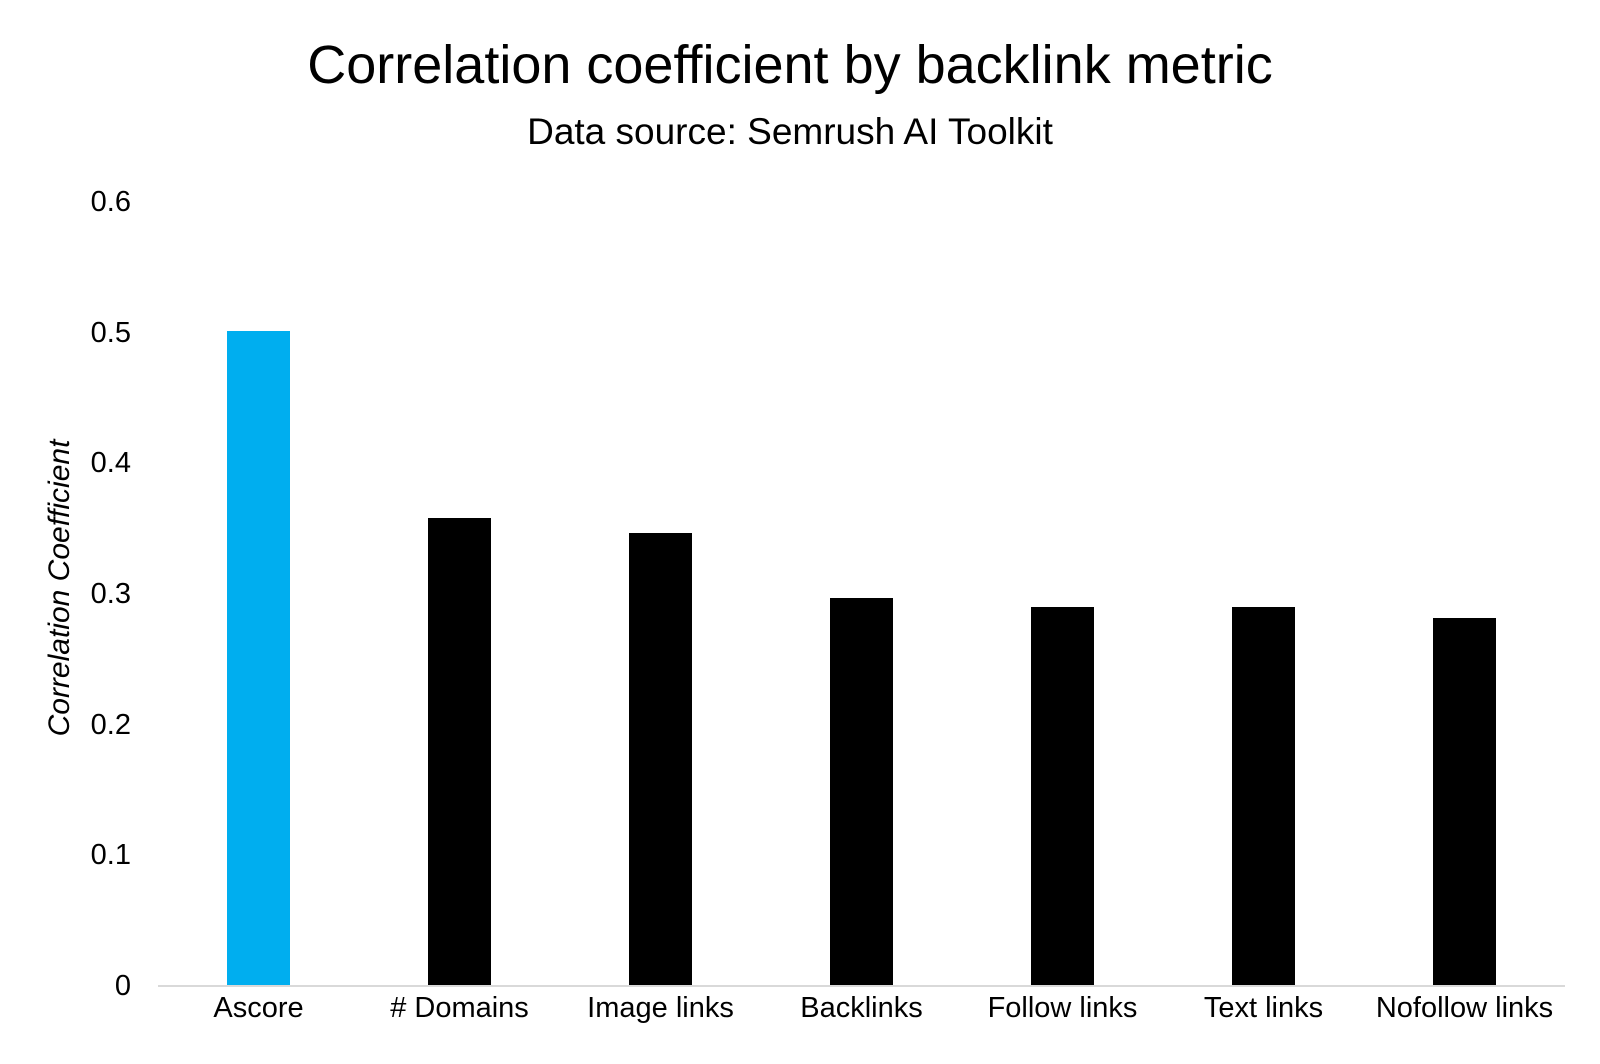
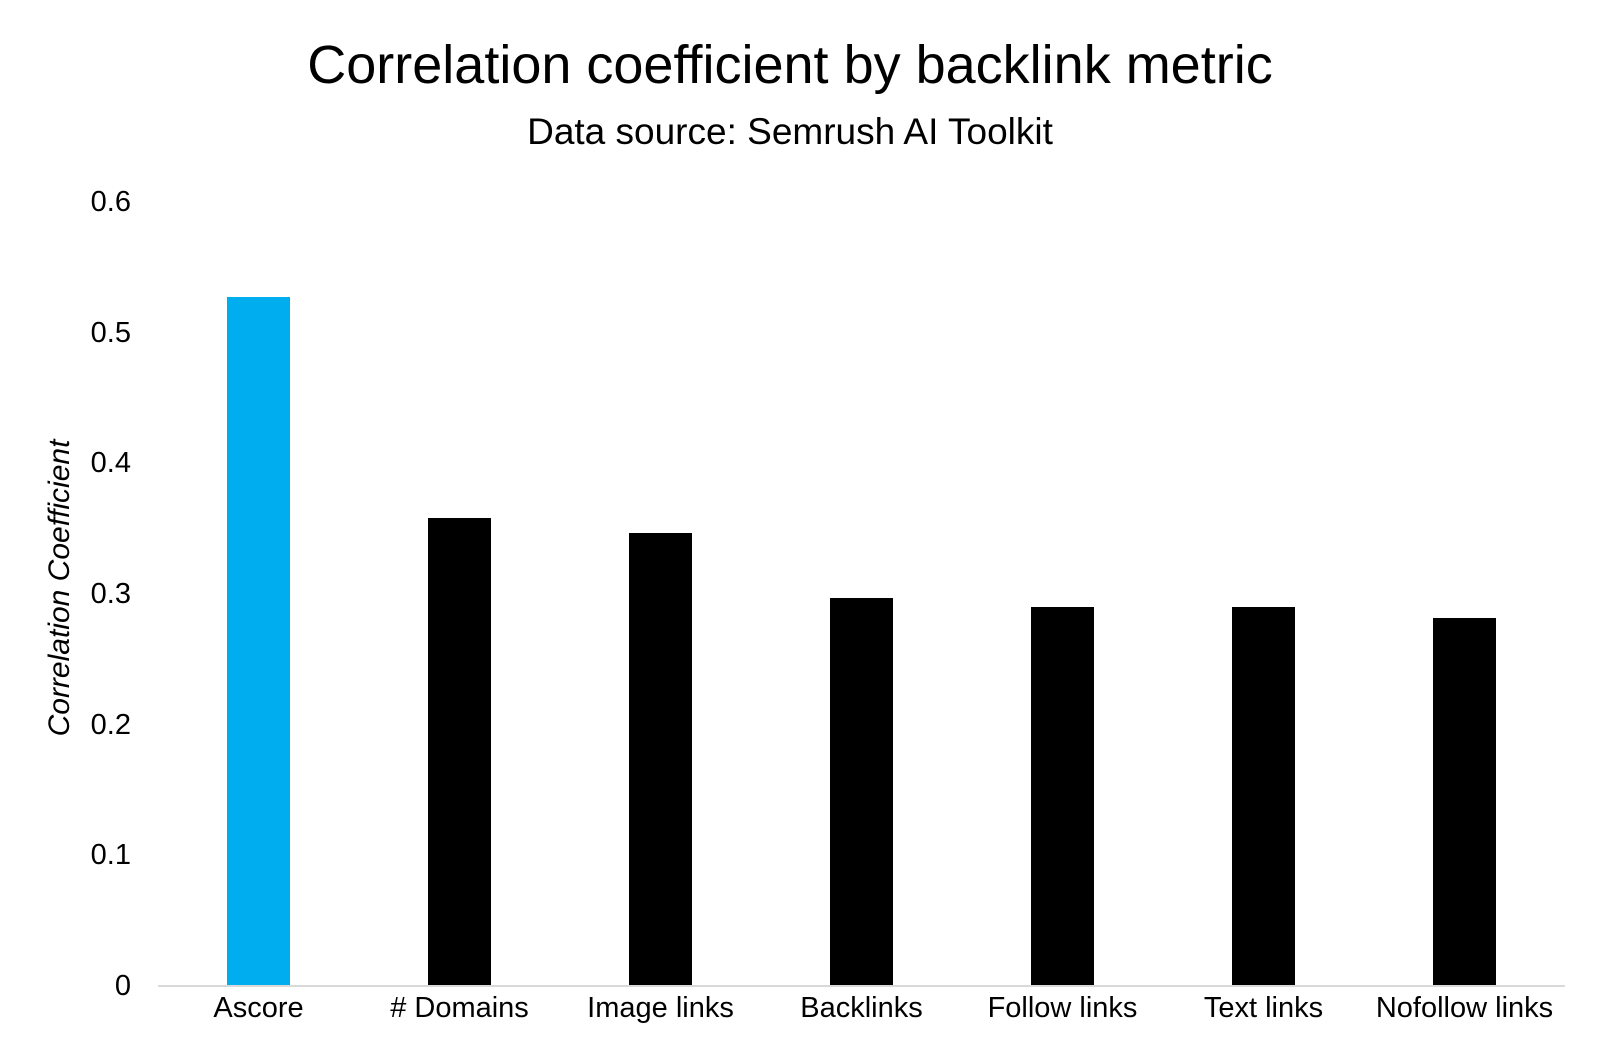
Ascore: 0.501 -> 0.527
